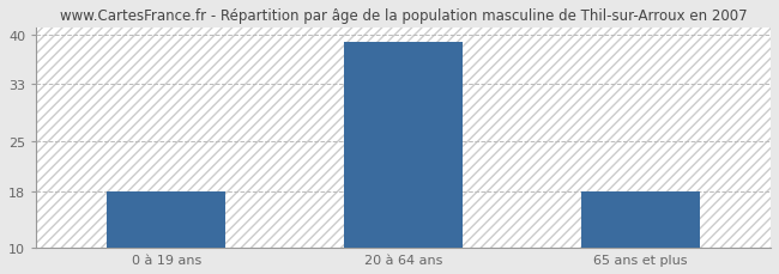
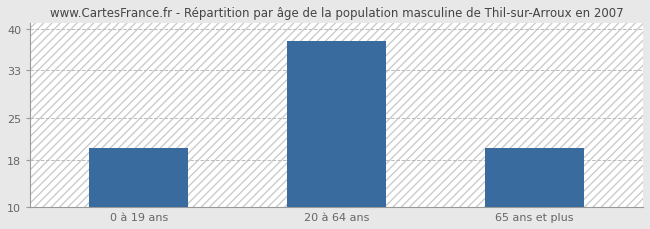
0 à 19 ans: 18 -> 20
20 à 64 ans: 39 -> 38
65 ans et plus: 18 -> 20
